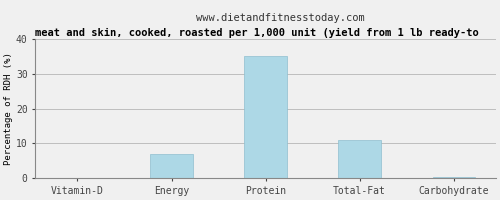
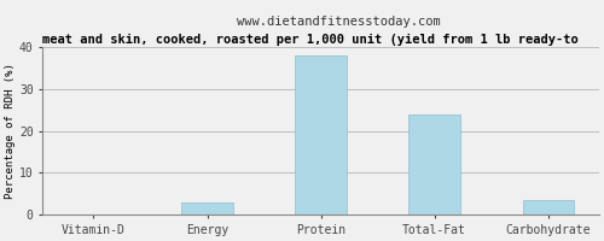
Energy: 7.0 -> 3.0
Protein: 35.0 -> 38.0
Total-Fat: 11.0 -> 24.0
Carbohydrate: 0.3 -> 3.5
